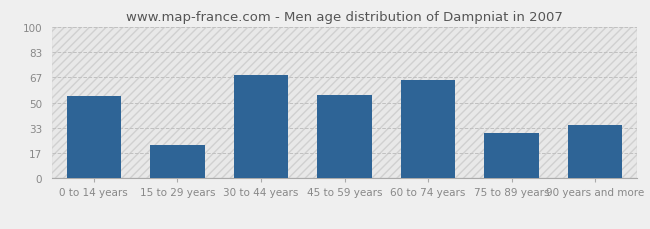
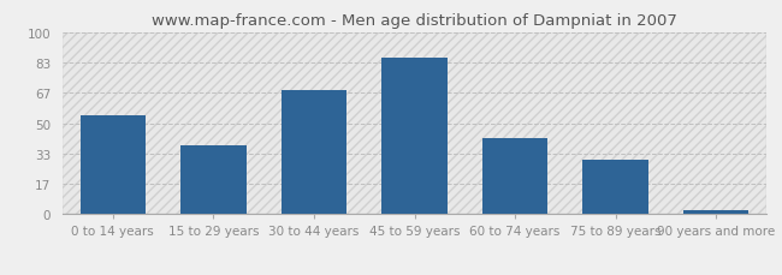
15 to 29 years: 22 -> 38
45 to 59 years: 55 -> 86
60 to 74 years: 65 -> 42
90 years and more: 35 -> 2
